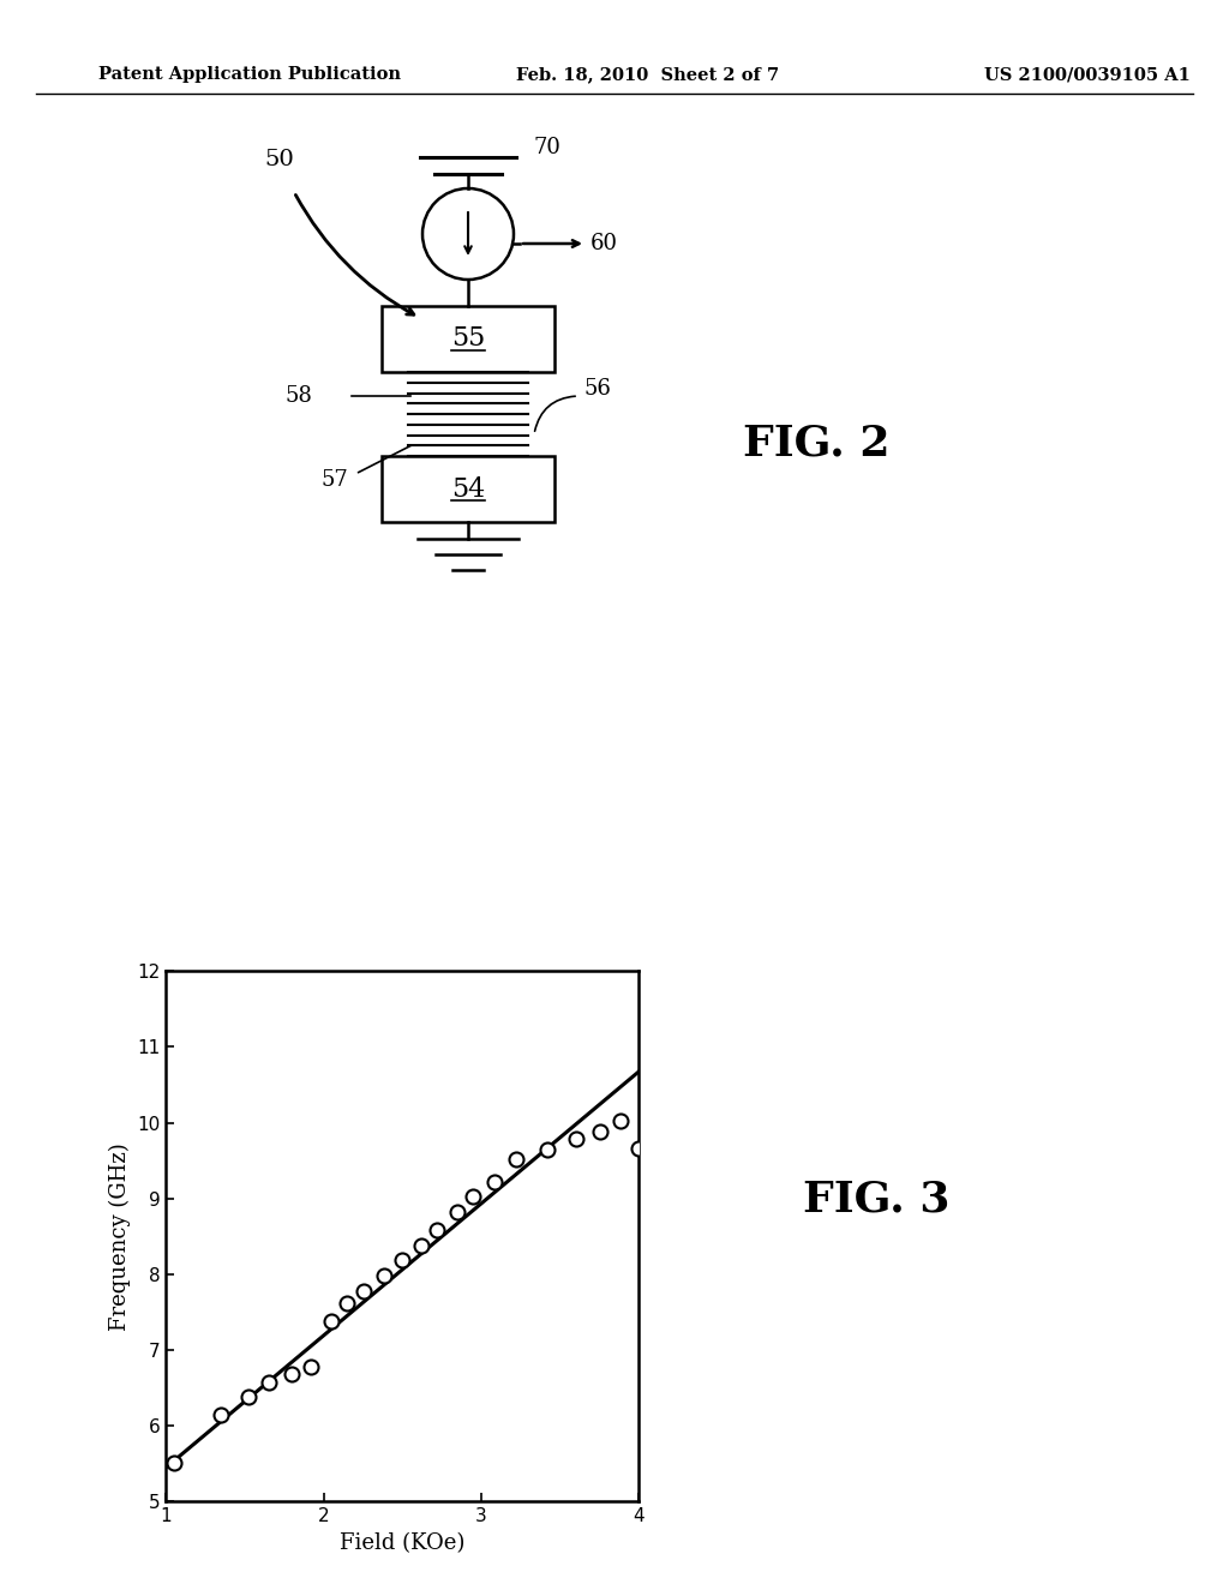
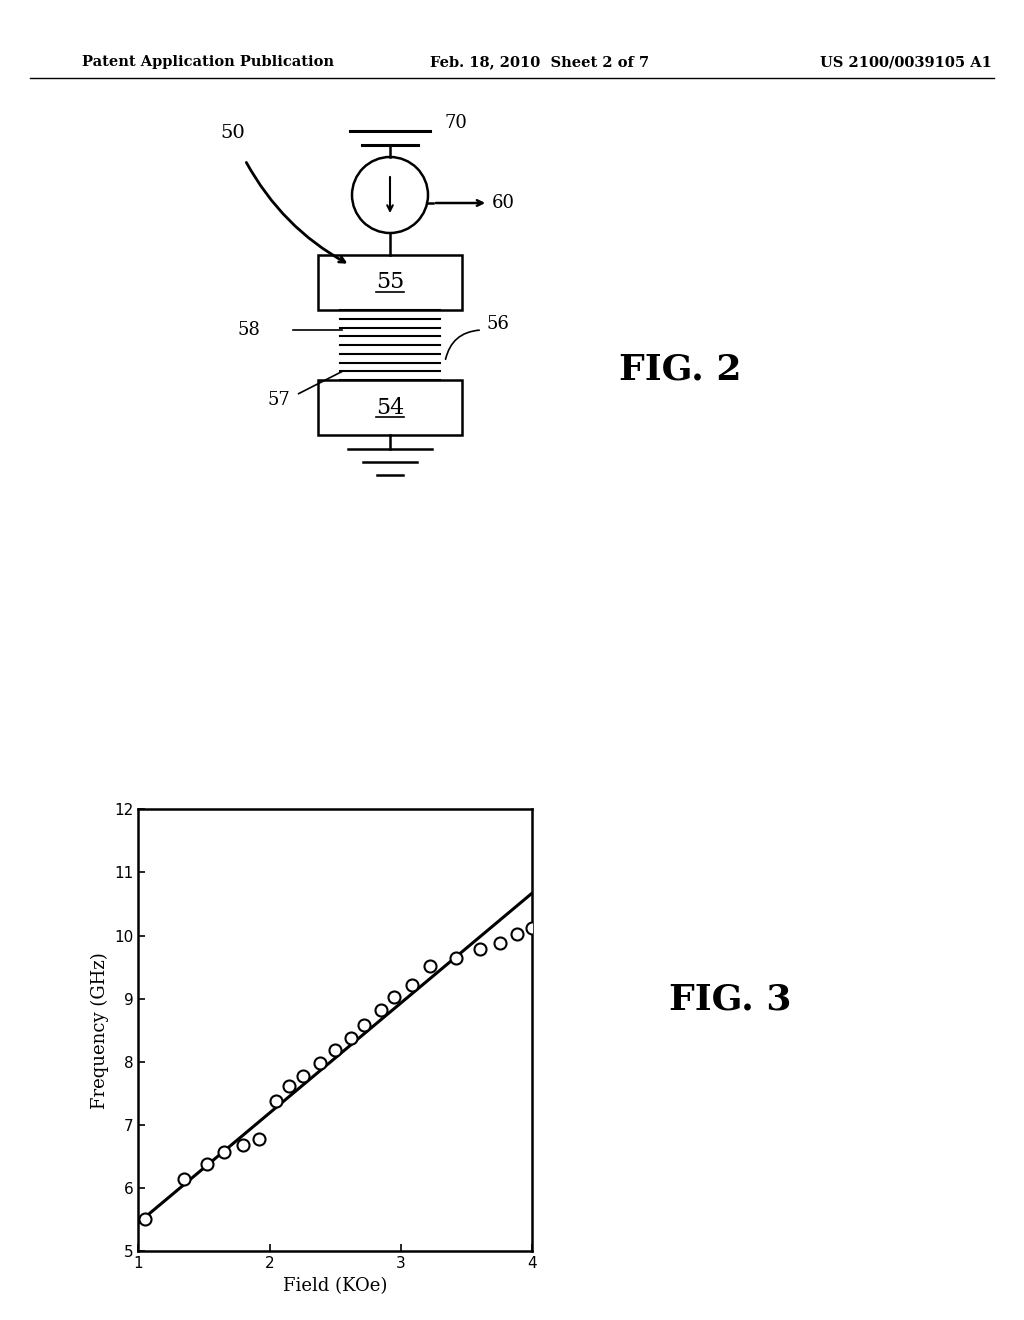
4: 9.66 -> 10.12
